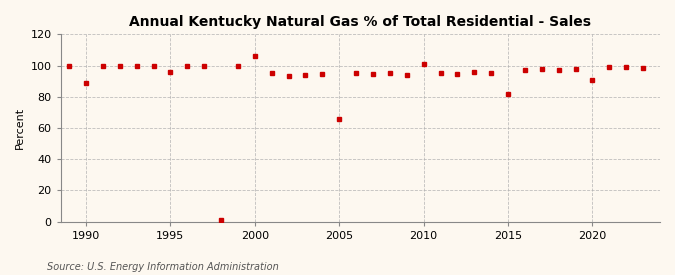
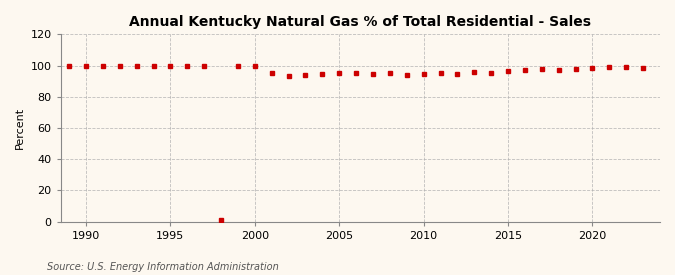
1990: 89 -> 100
1995: 96 -> 100
2000: 106 -> 100
2005: 66 -> 95
2010: 101 -> 94
2015: 82 -> 96
2020: 91 -> 98
